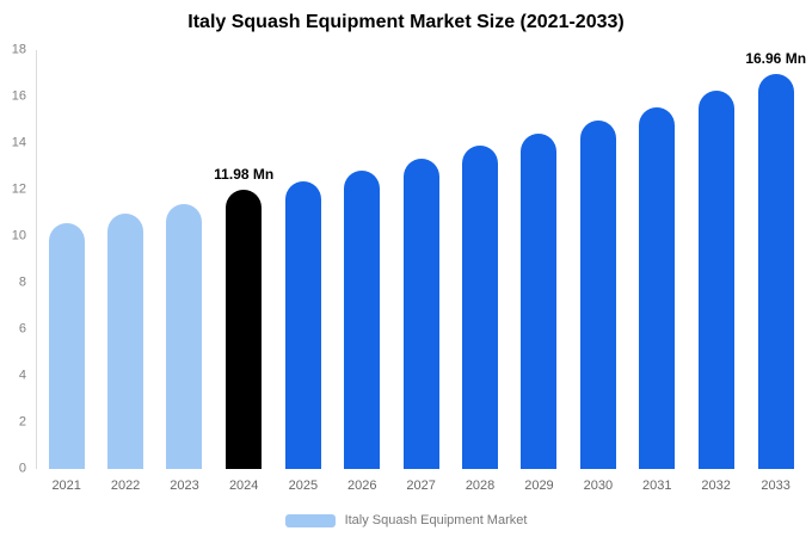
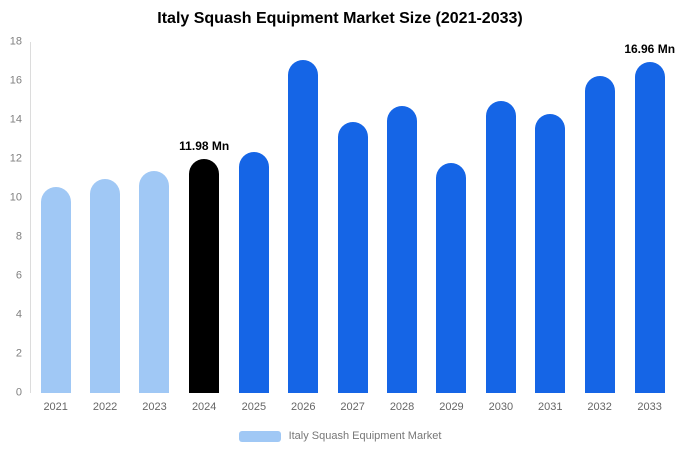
2026: 12.8 -> 17.1
2027: 13.3 -> 13.9
2028: 13.9 -> 14.7
2029: 14.4 -> 11.8
2031: 15.6 -> 14.3
